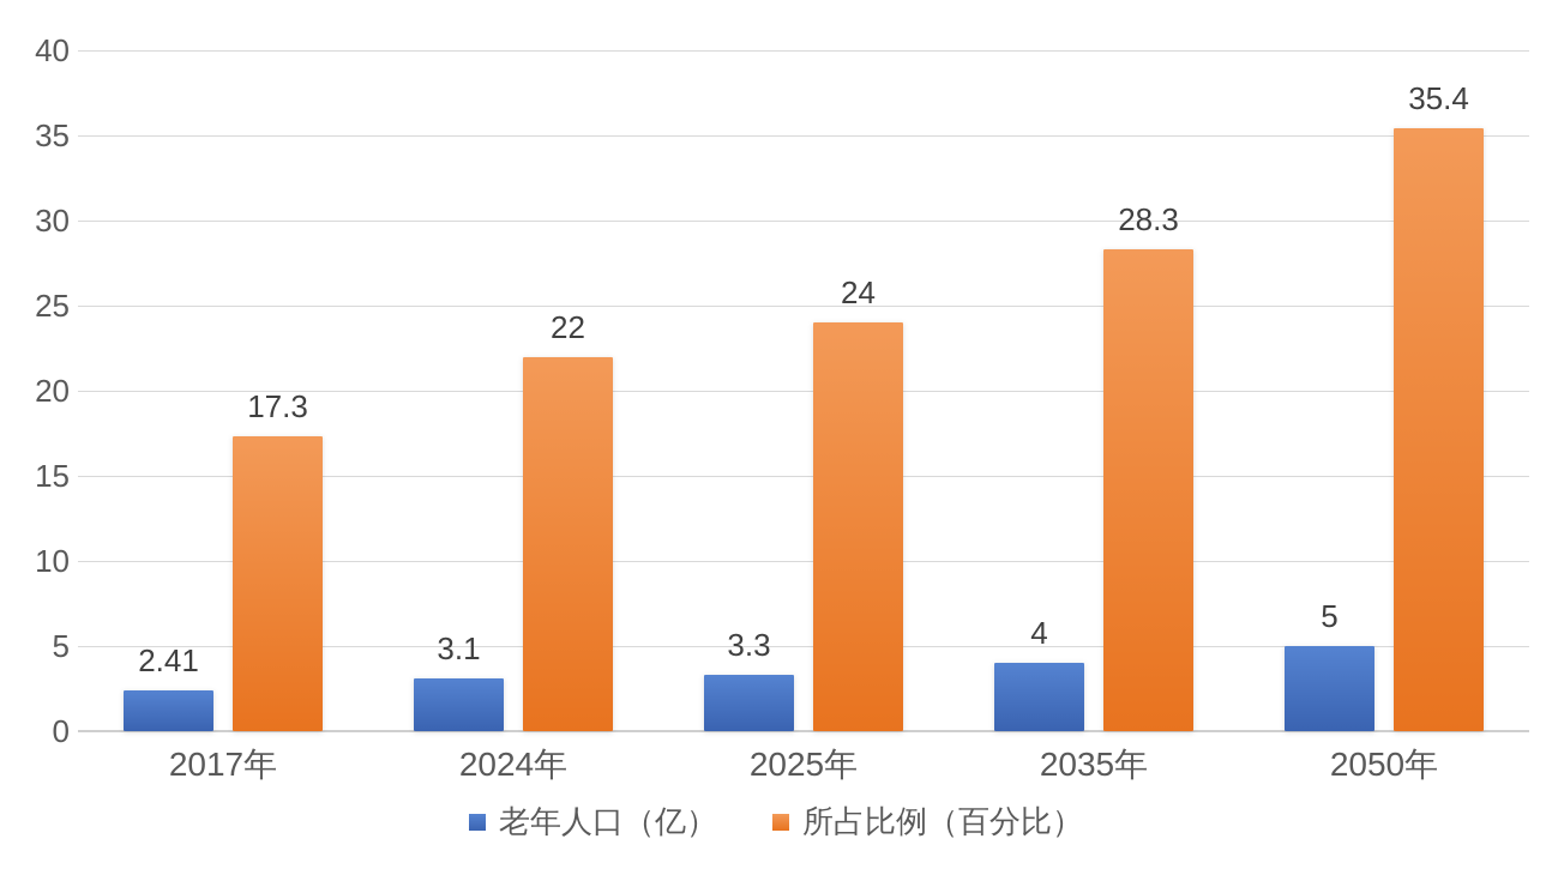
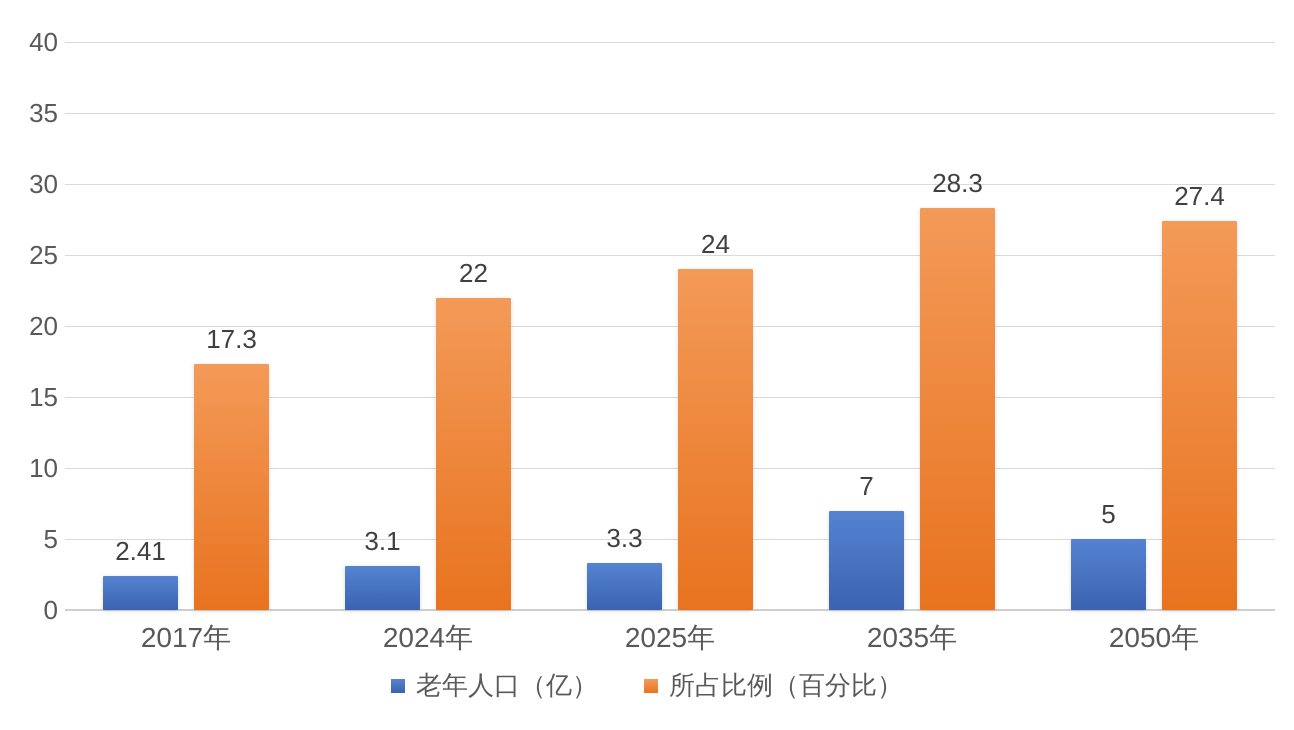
老年人口（亿）/2035年: 4 -> 7
所占比例（百分比）/2050年: 35.4 -> 27.4
